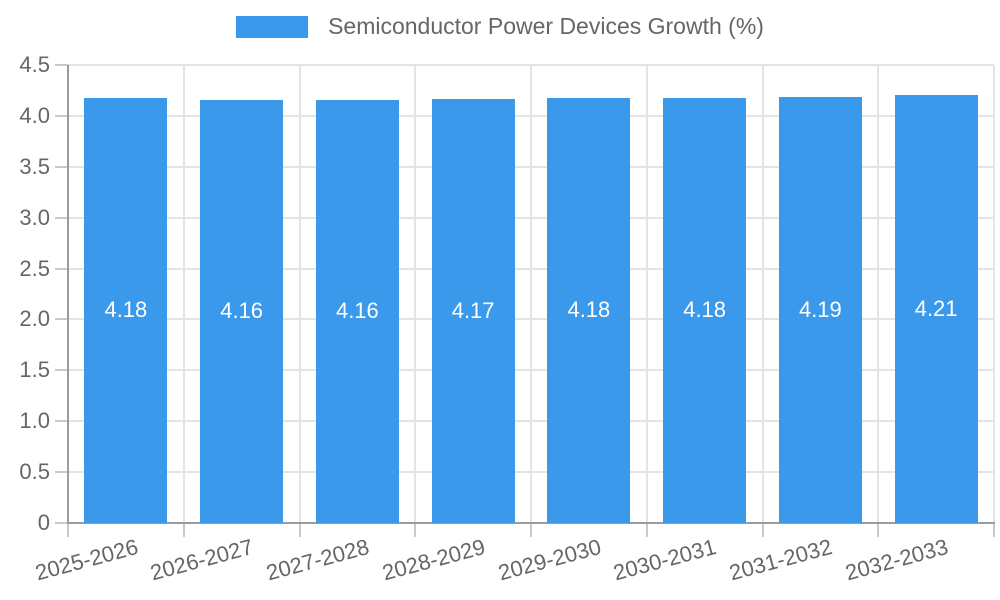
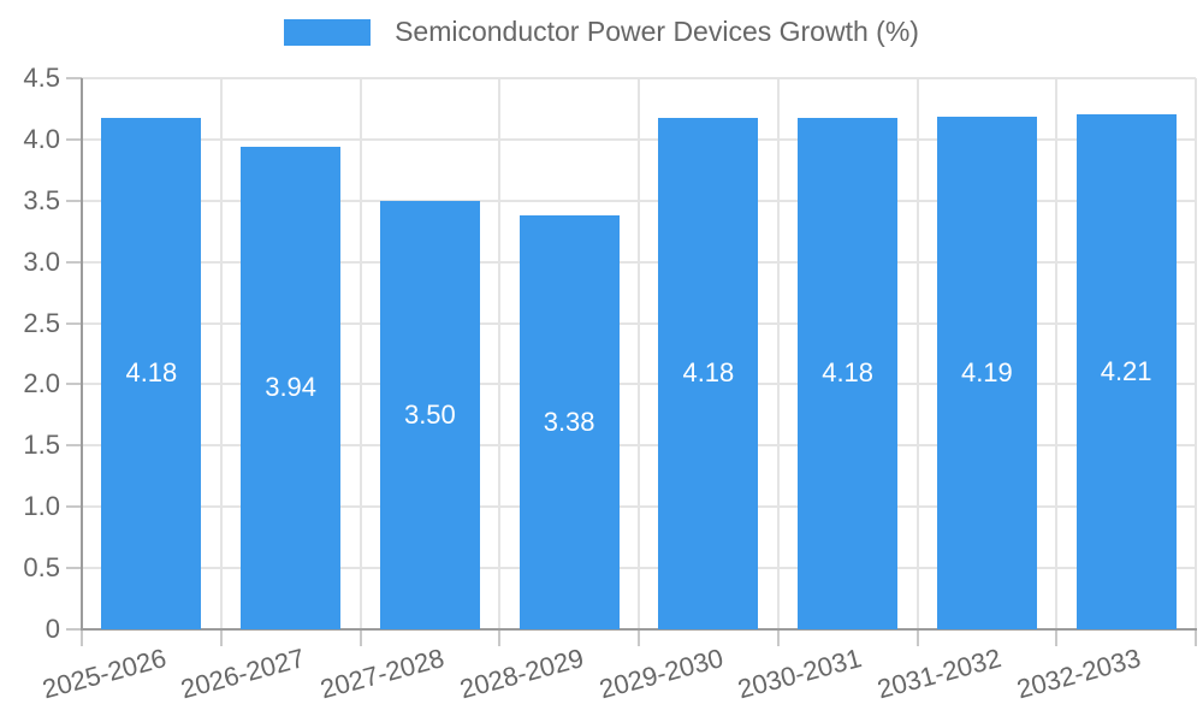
2026-2027: 4.16 -> 3.94
2027-2028: 4.16 -> 3.50
2028-2029: 4.17 -> 3.38
